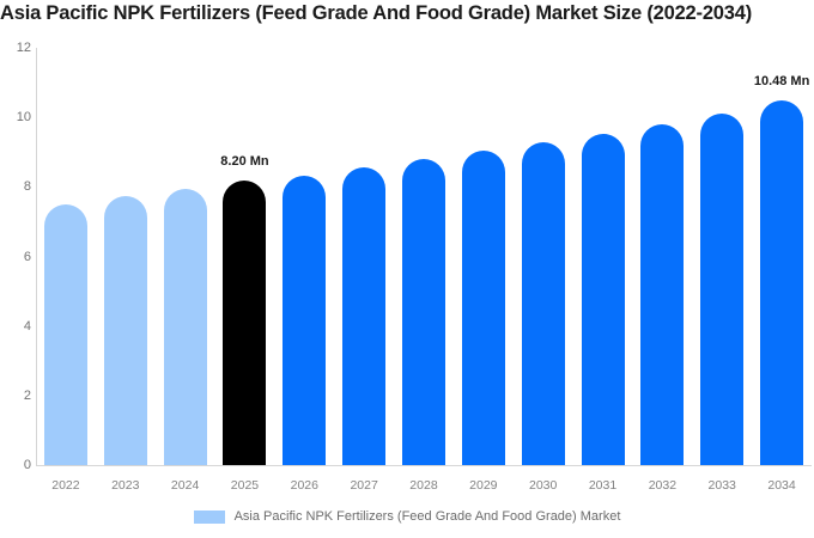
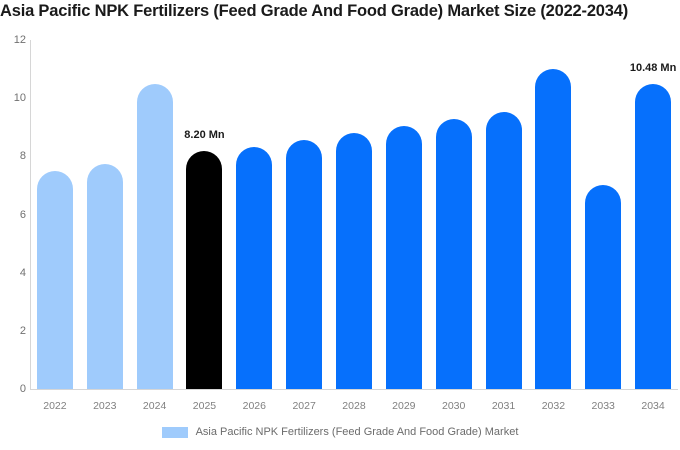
2024: 7.9 -> 10.5
2032: 9.8 -> 11.0
2033: 10.1 -> 7.0
